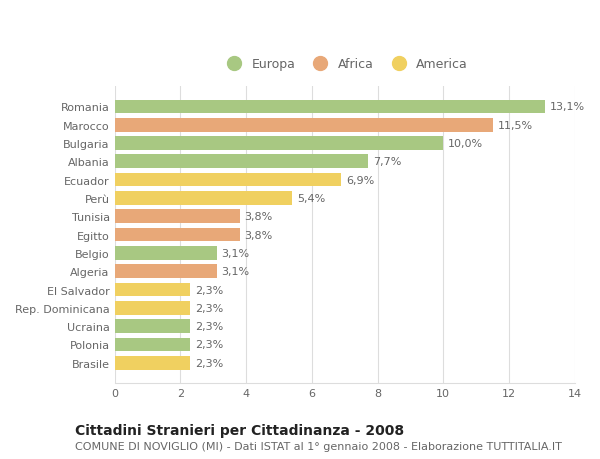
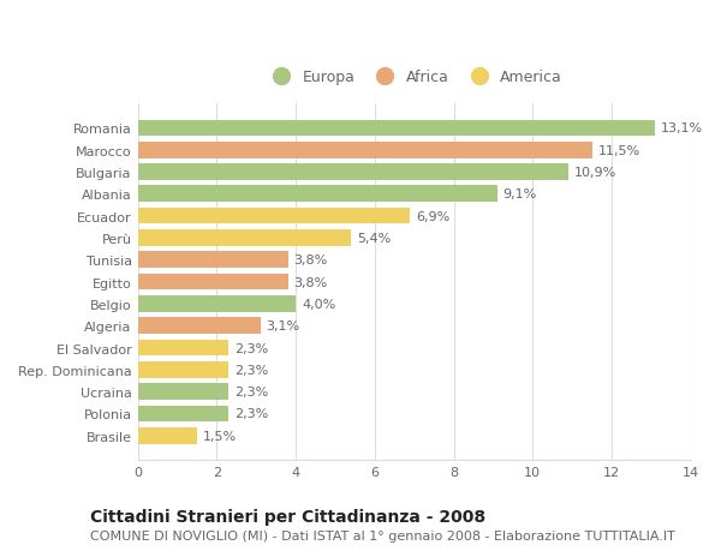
Bulgaria: 10,0% -> 10,9%
Albania: 7,7% -> 9,1%
Belgio: 3,1% -> 4,0%
Brasile: 2,3% -> 1,5%
